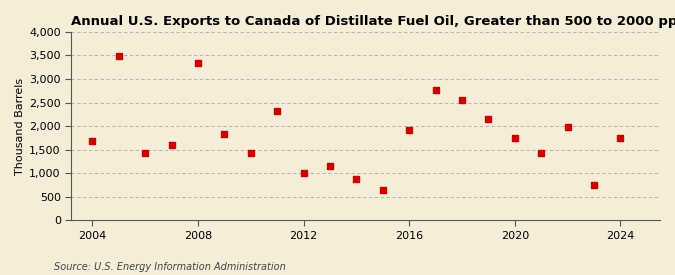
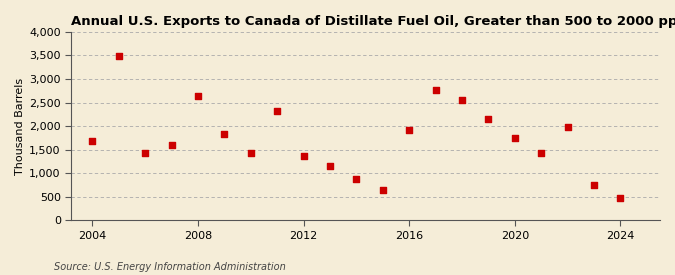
2008: 3,350 -> 2,640
2012: 1,000 -> 1,360
2024: 1,750 -> 480
